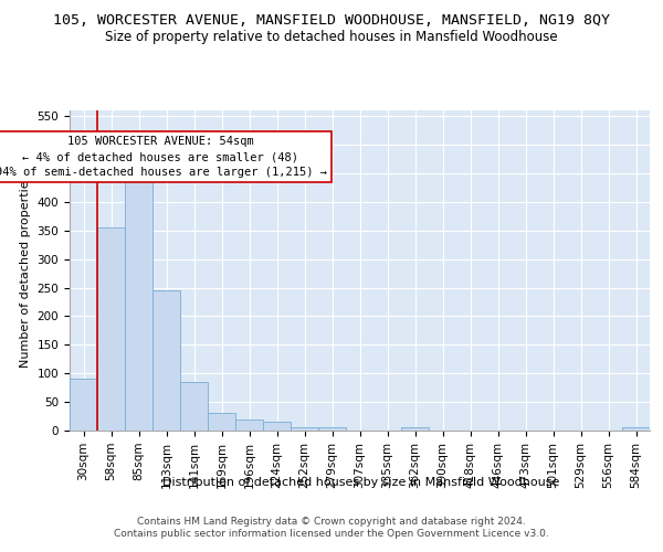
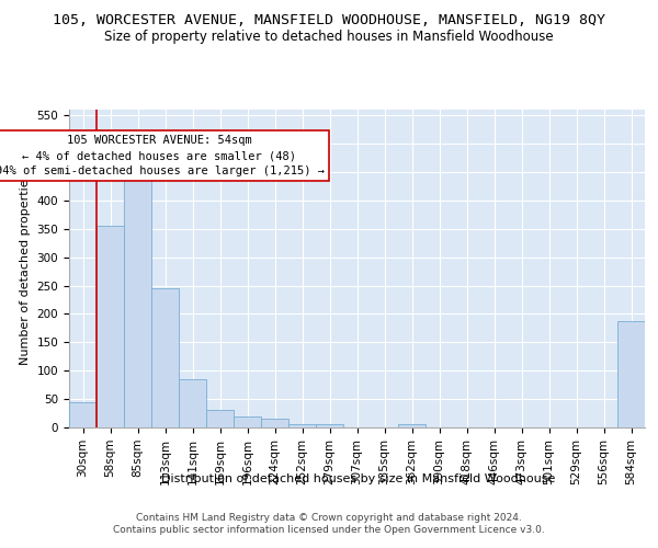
30sqm: 90 -> 44
584sqm: 5 -> 188
